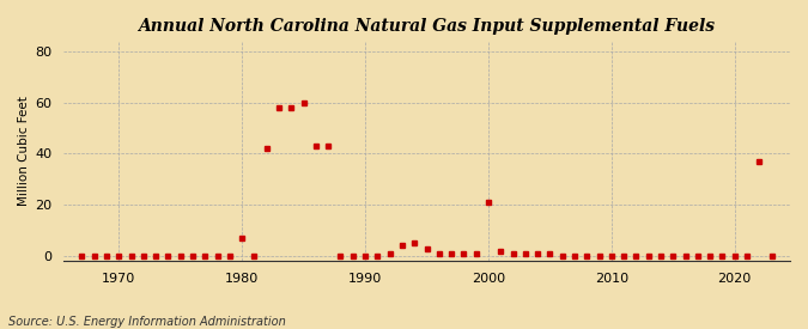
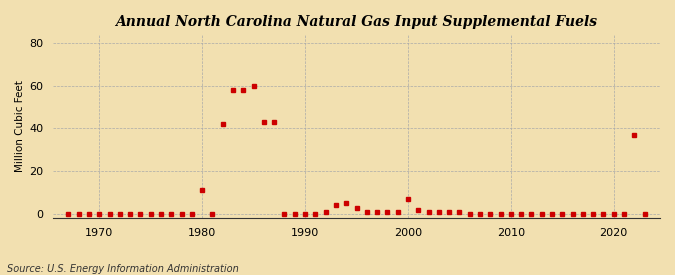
1980: 7 -> 11
2000: 21 -> 7
